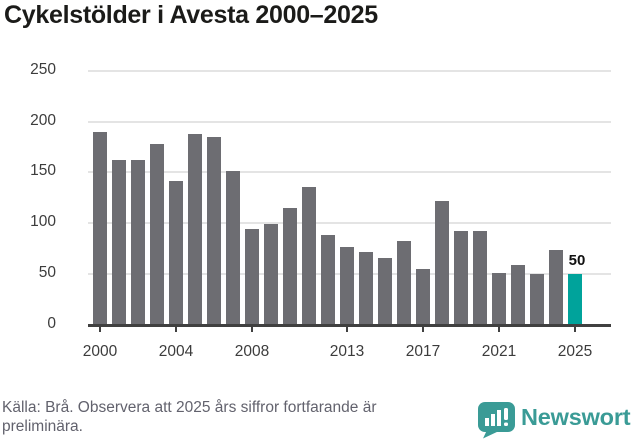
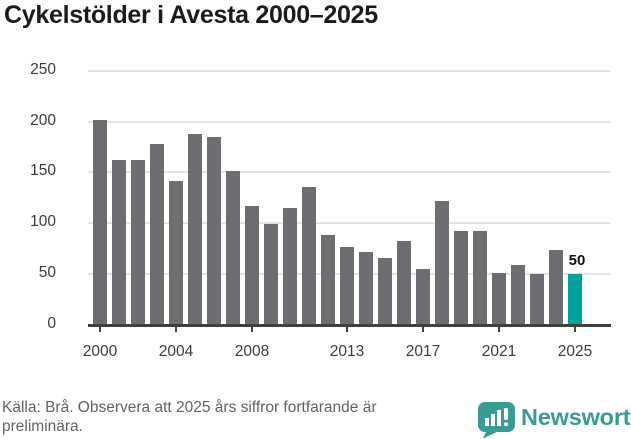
2000: 190 -> 201
2008: 94 -> 117
